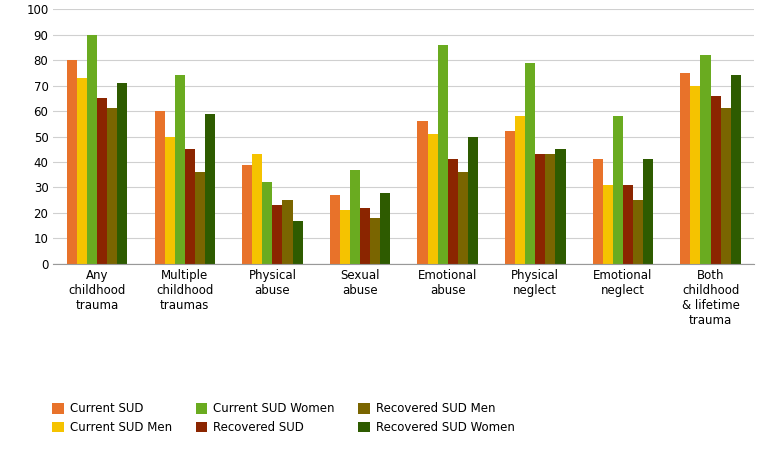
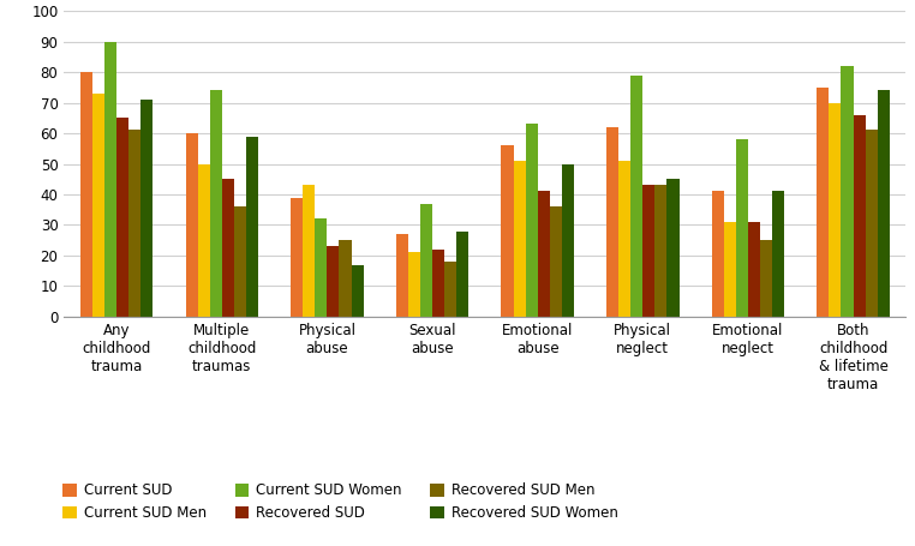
Current SUD Women/Emotional abuse: 86 -> 63
Current SUD/Physical neglect: 52 -> 62
Current SUD Men/Physical neglect: 58 -> 51
